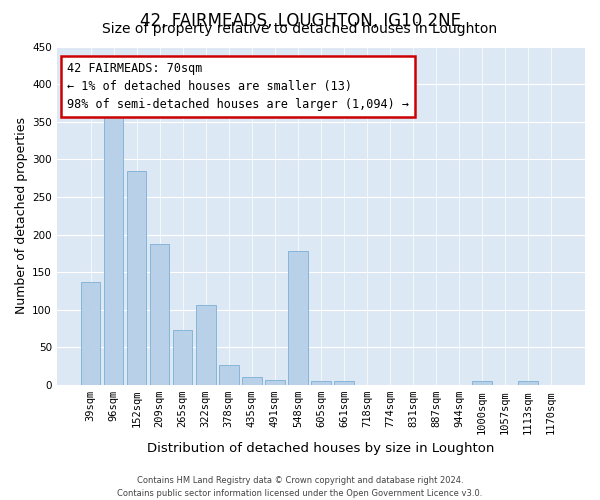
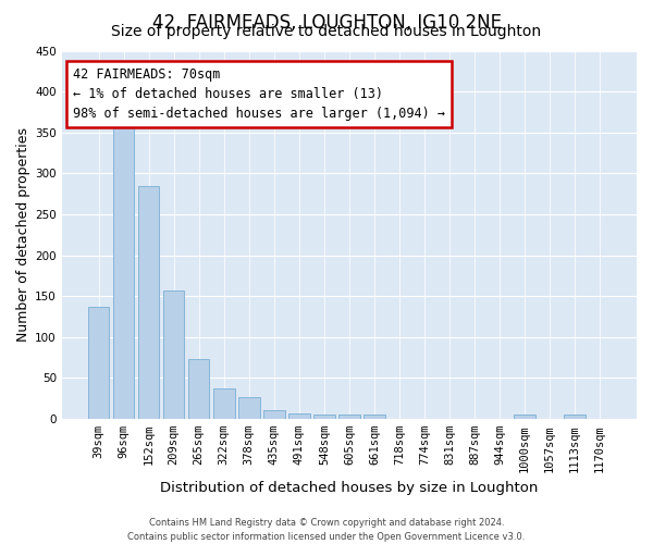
209sqm: 188 -> 157
322sqm: 106 -> 37
548sqm: 178 -> 5
